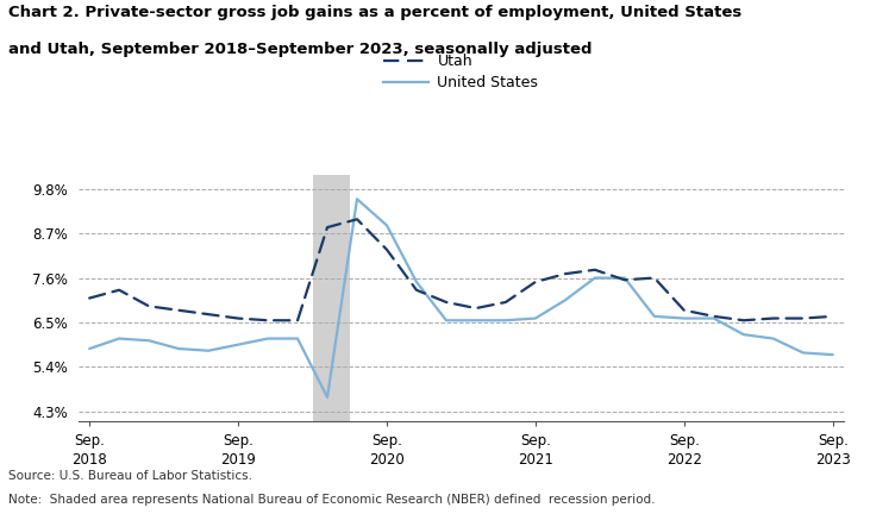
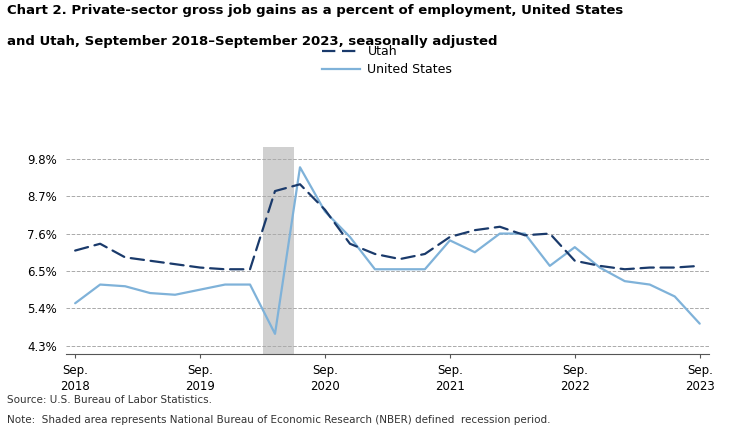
United States/Sep. 2018: 5.85% -> 5.55%
United States/Sep. 2020: 8.90% -> 8.25%
United States/Sep. 2021: 6.60% -> 7.40%
United States/Sep. 2022: 6.60% -> 7.20%
United States/Sep. 2023: 5.70% -> 4.95%
